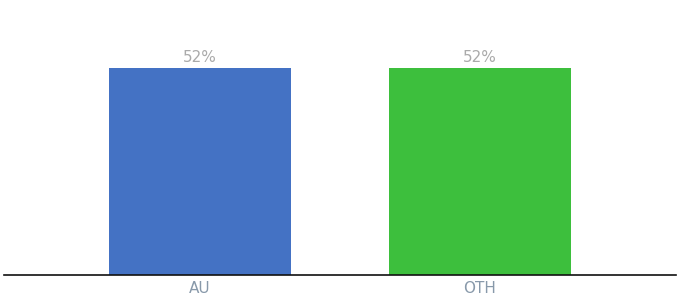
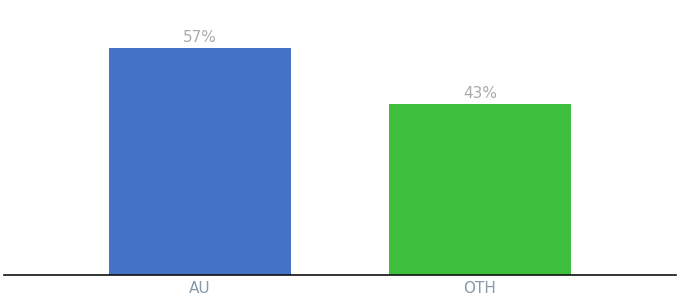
AU: 52% -> 57%
OTH: 52% -> 43%
